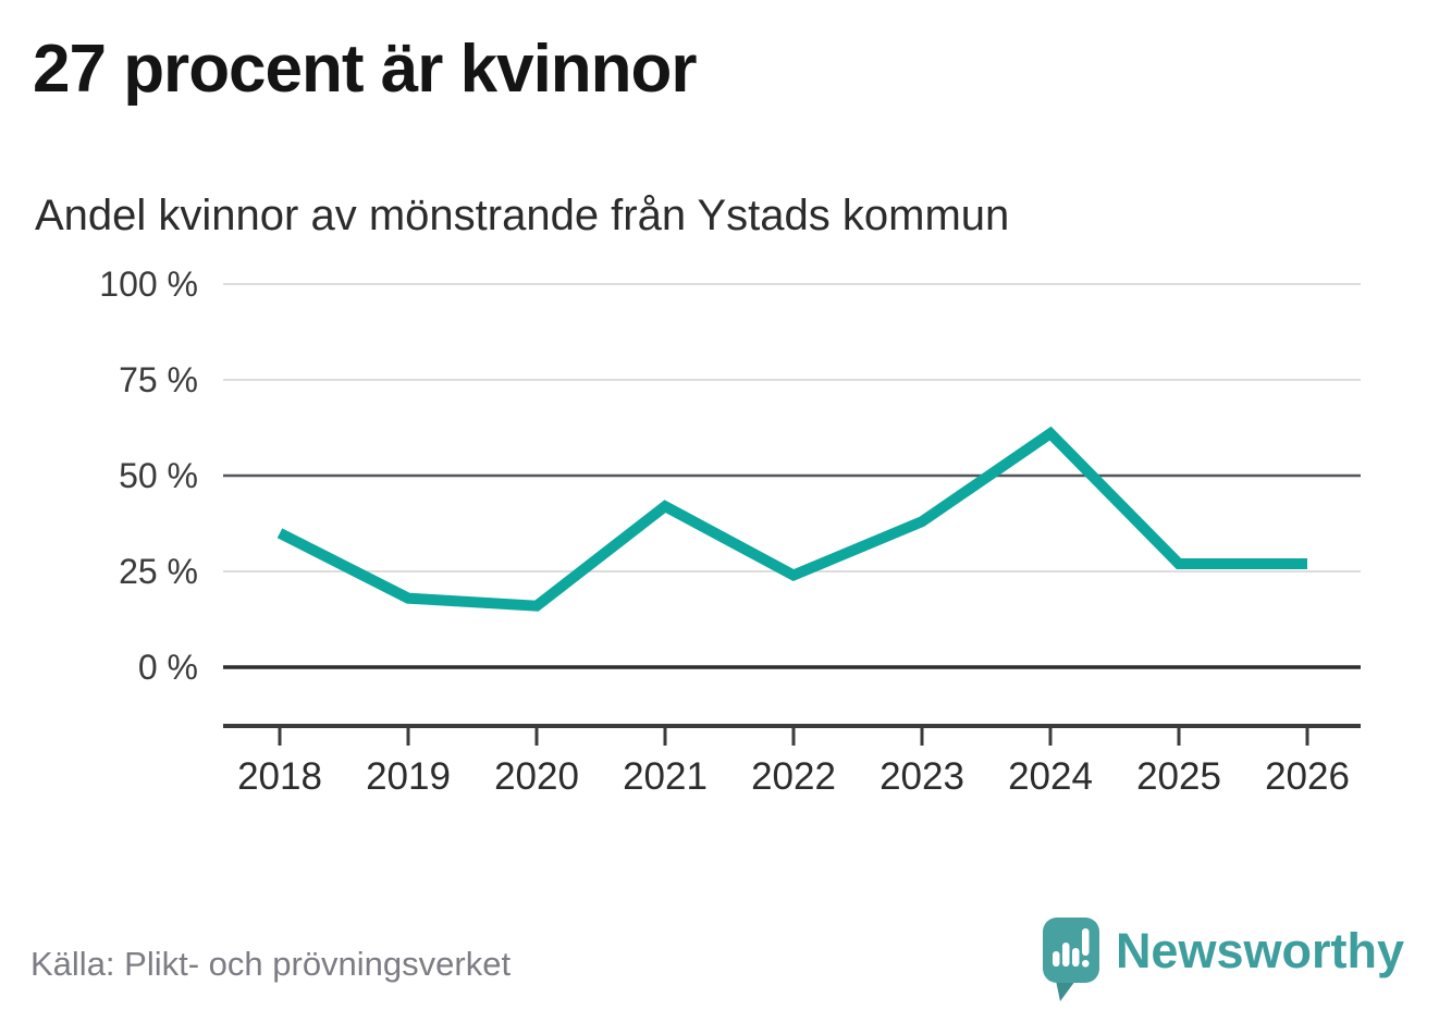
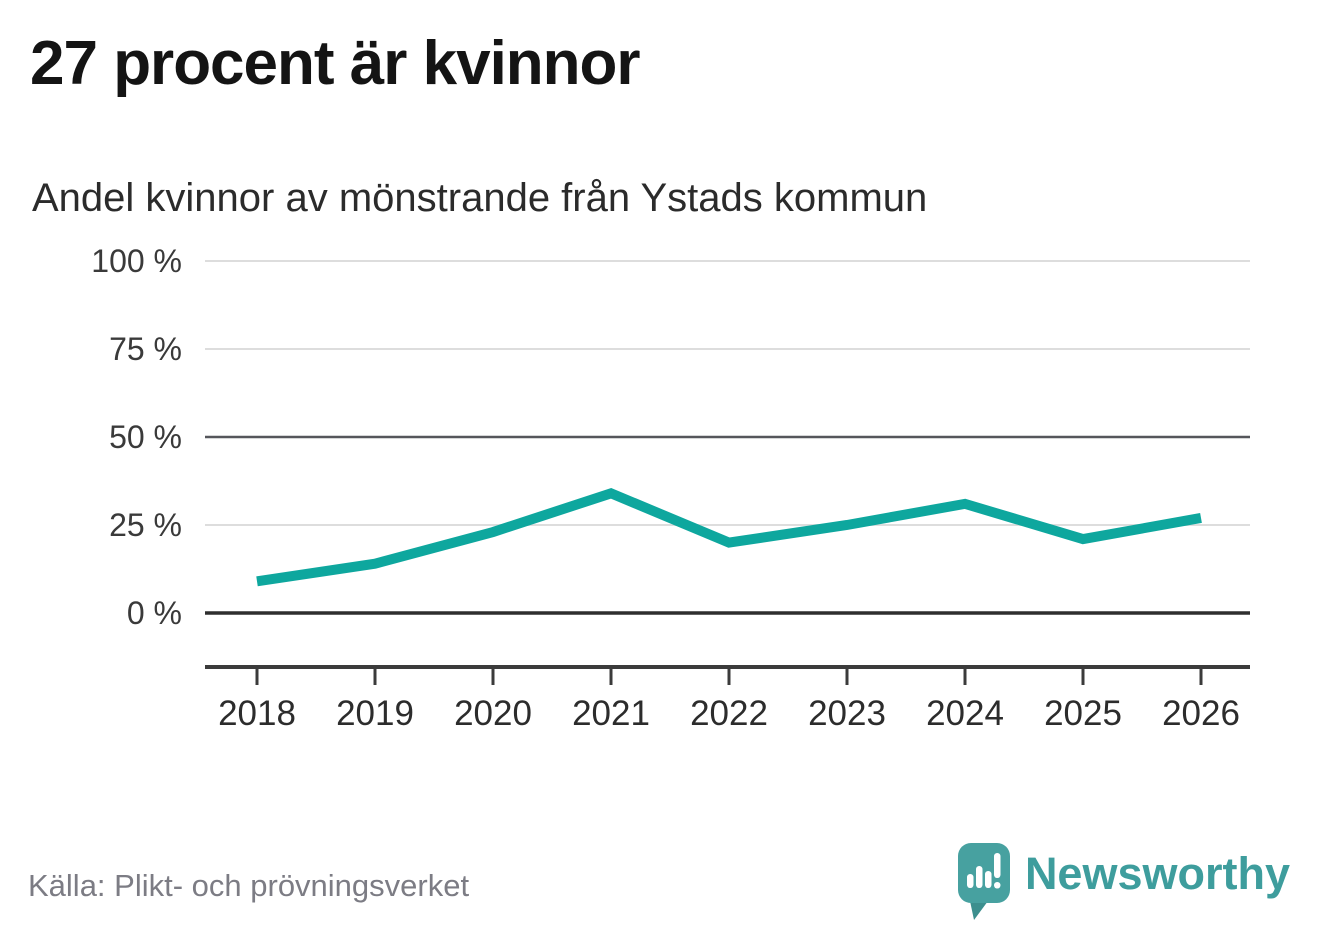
2018: 35% -> 9%
2019: 18% -> 14%
2020: 16% -> 23%
2021: 42% -> 34%
2022: 24% -> 20%
2023: 38% -> 25%
2024: 61% -> 31%
2025: 27% -> 21%
